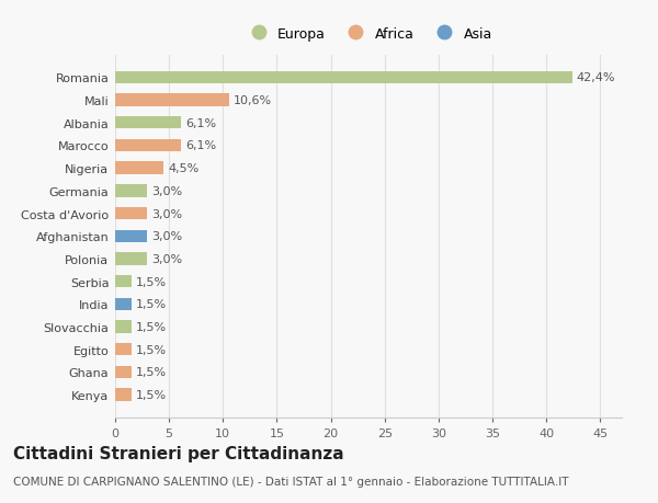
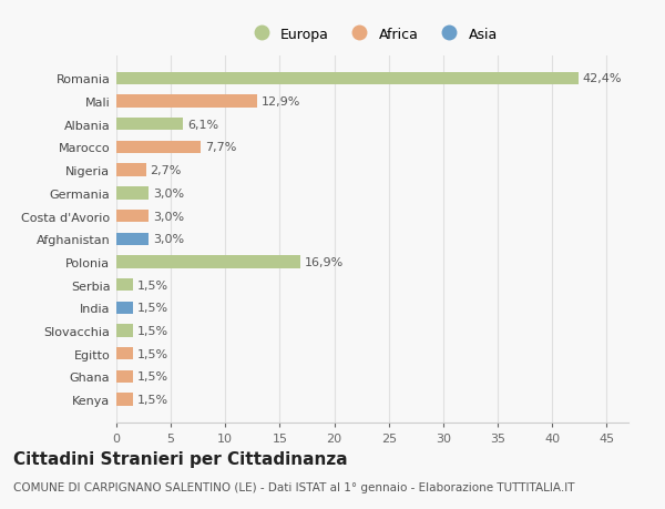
Mali: 10,6% -> 12,9%
Marocco: 6,1% -> 7,7%
Nigeria: 4,5% -> 2,7%
Polonia: 3,0% -> 16,9%
